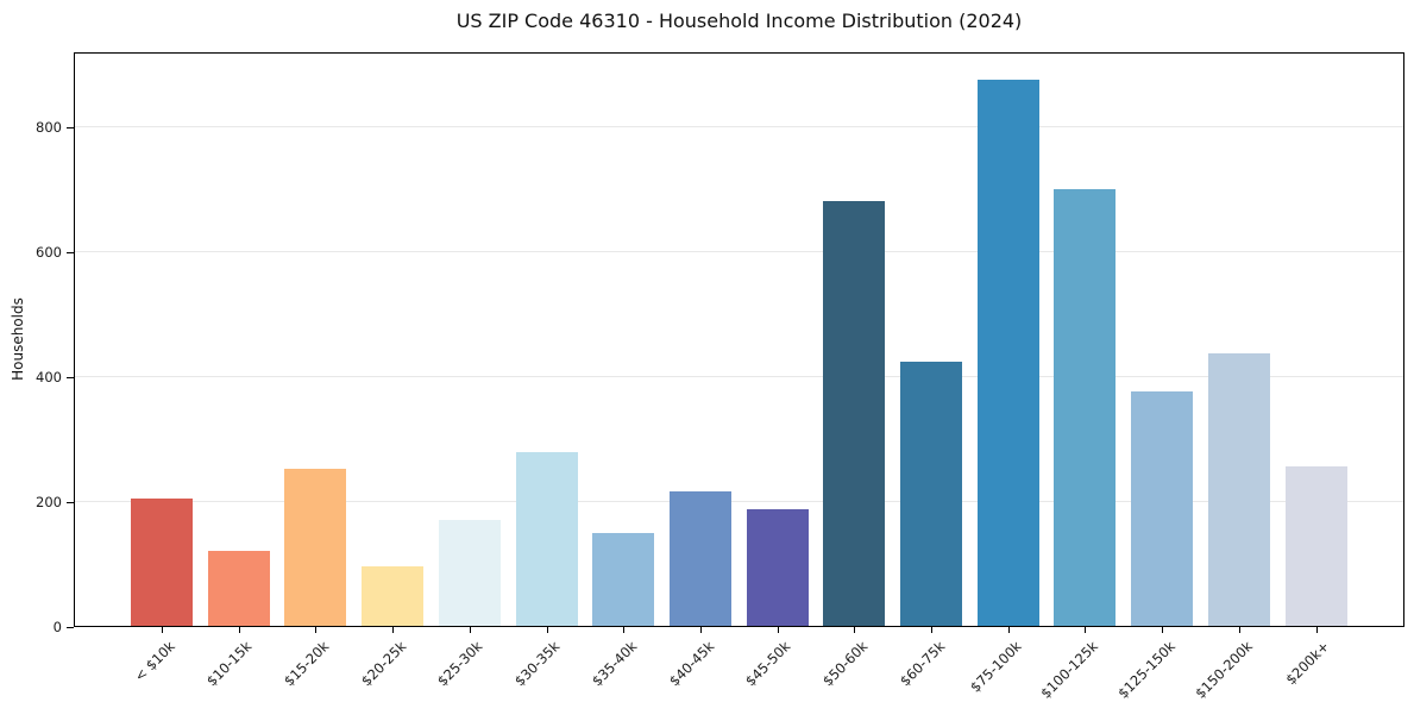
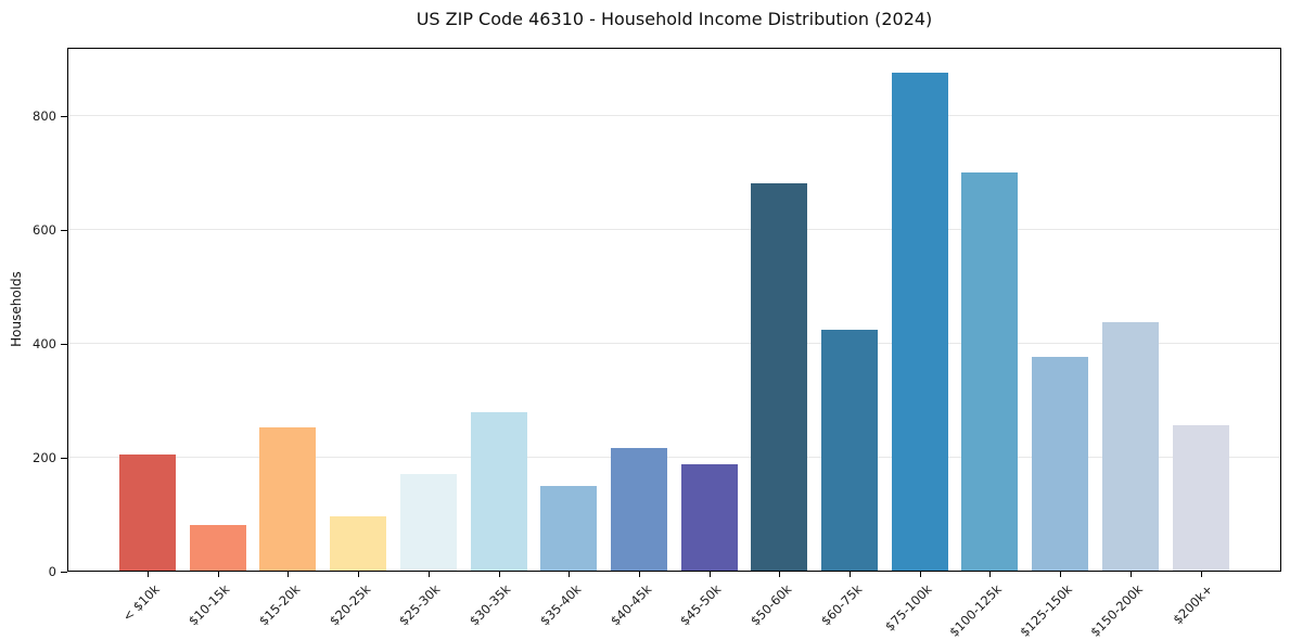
$10-15k: 120 -> 80
